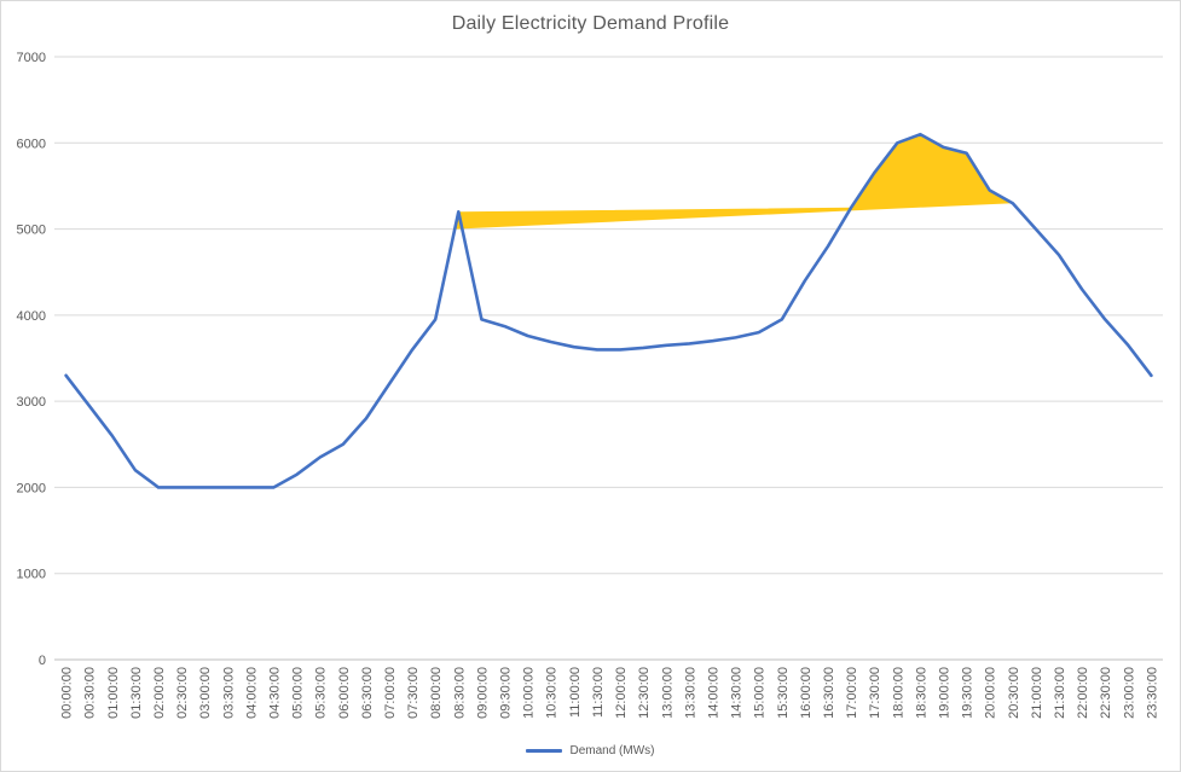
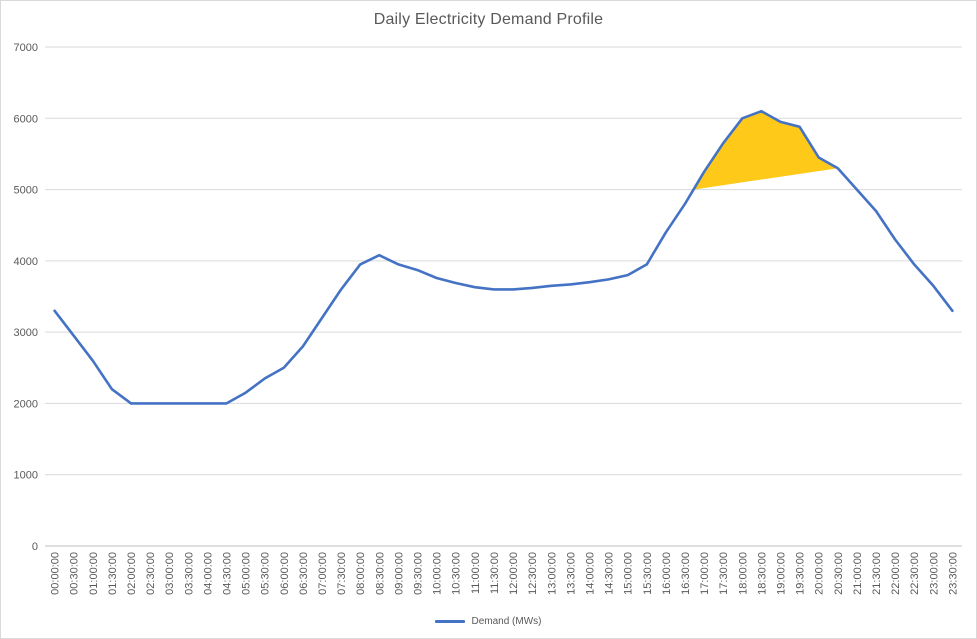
08:30:00: 5200 -> 4100
